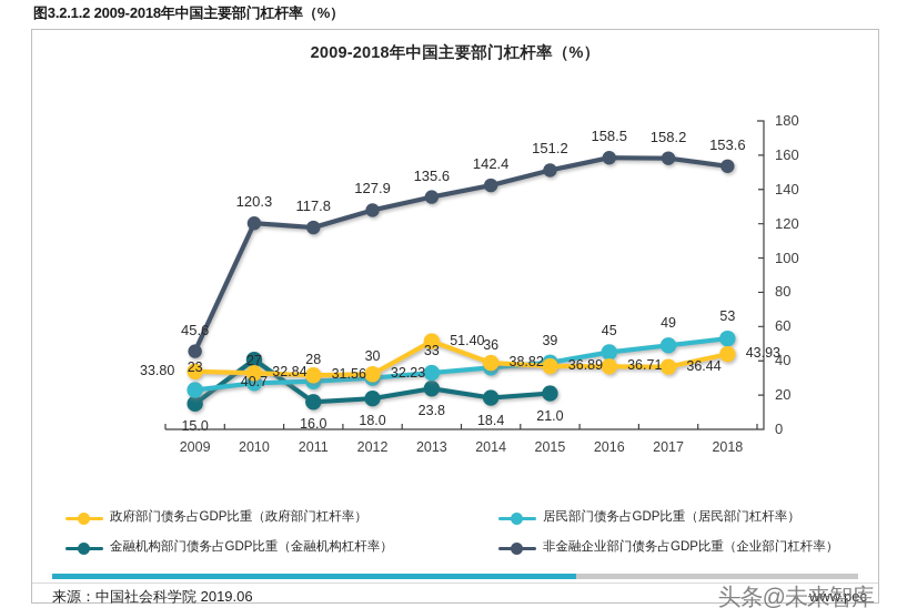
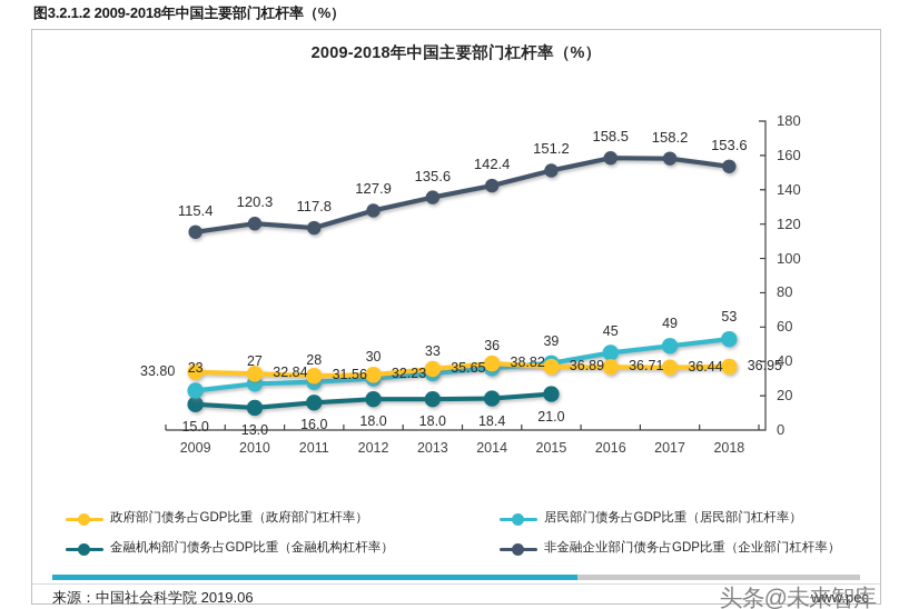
非金融企业部门债务占GDP比重（企业部门杠杆率）/2009: 45.6 -> 115.4
金融机构部门债务占GDP比重（金融机构杠杆率）/2010: 40.7 -> 13.0
政府部门债务占GDP比重（政府部门杠杆率）/2013: 51.40 -> 35.65
金融机构部门债务占GDP比重（金融机构杠杆率）/2013: 23.8 -> 18.0
政府部门债务占GDP比重（政府部门杠杆率）/2018: 43.93 -> 36.95
